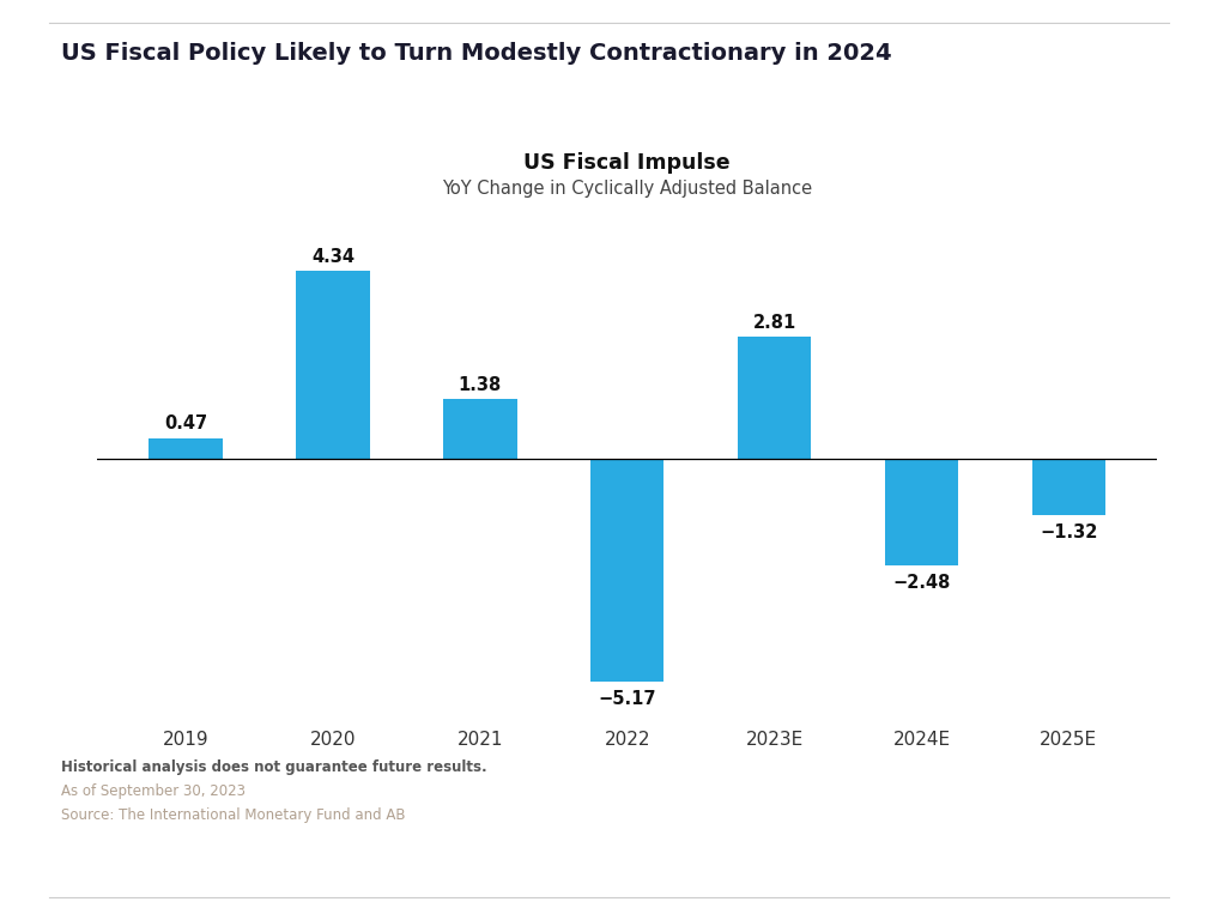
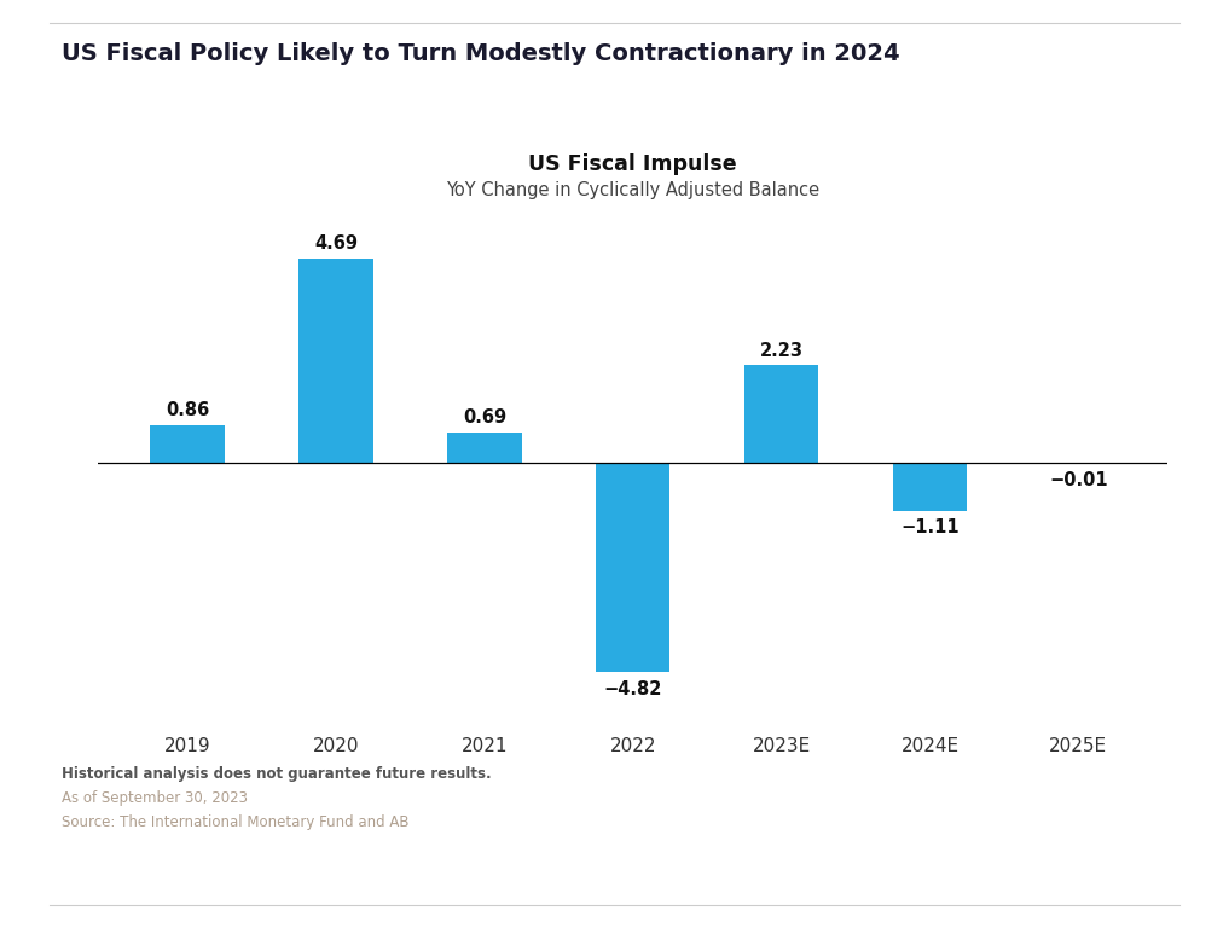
2019: 0.47 -> 0.86
2020: 4.34 -> 4.69
2021: 1.38 -> 0.69
2022: −5.17 -> −4.82
2023E: 2.81 -> 2.23
2024E: −2.48 -> −1.11
2025E: −1.32 -> −0.01
